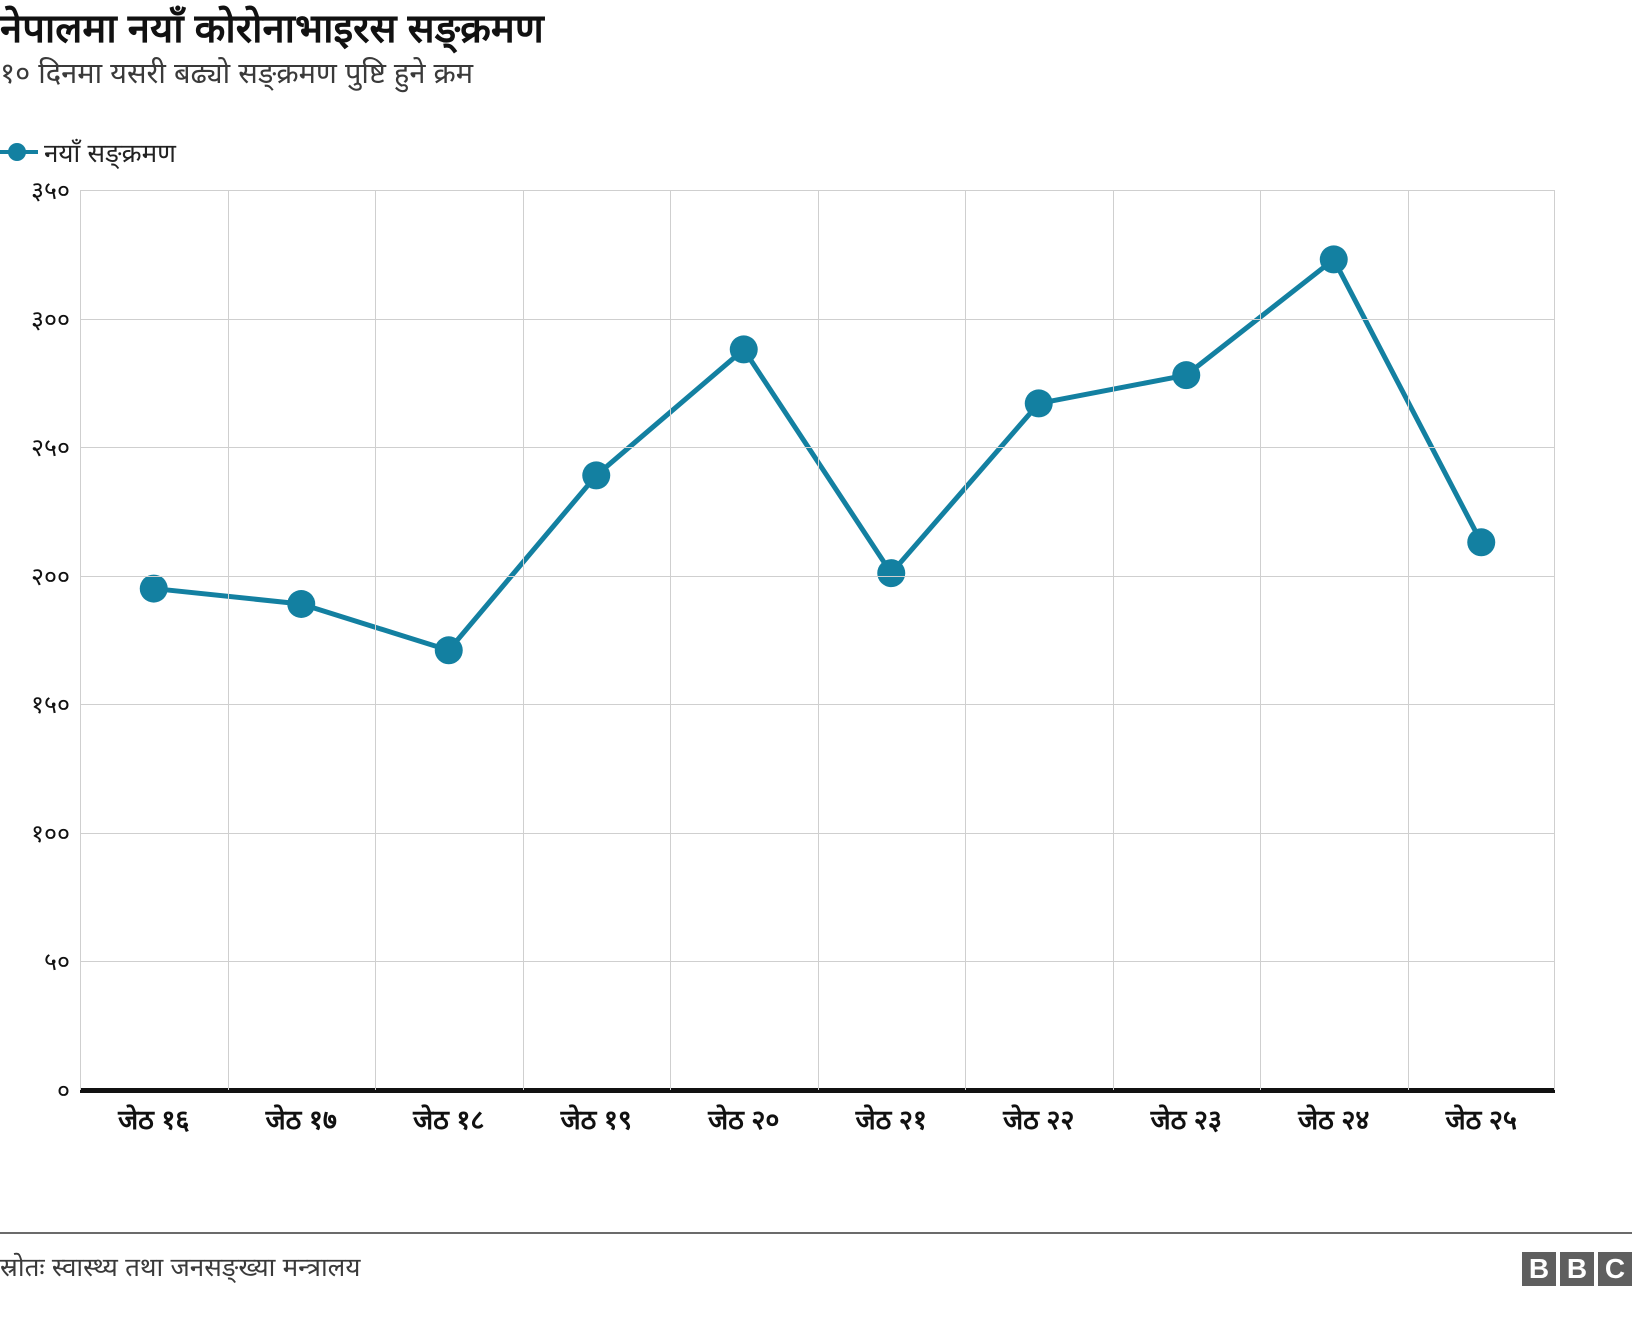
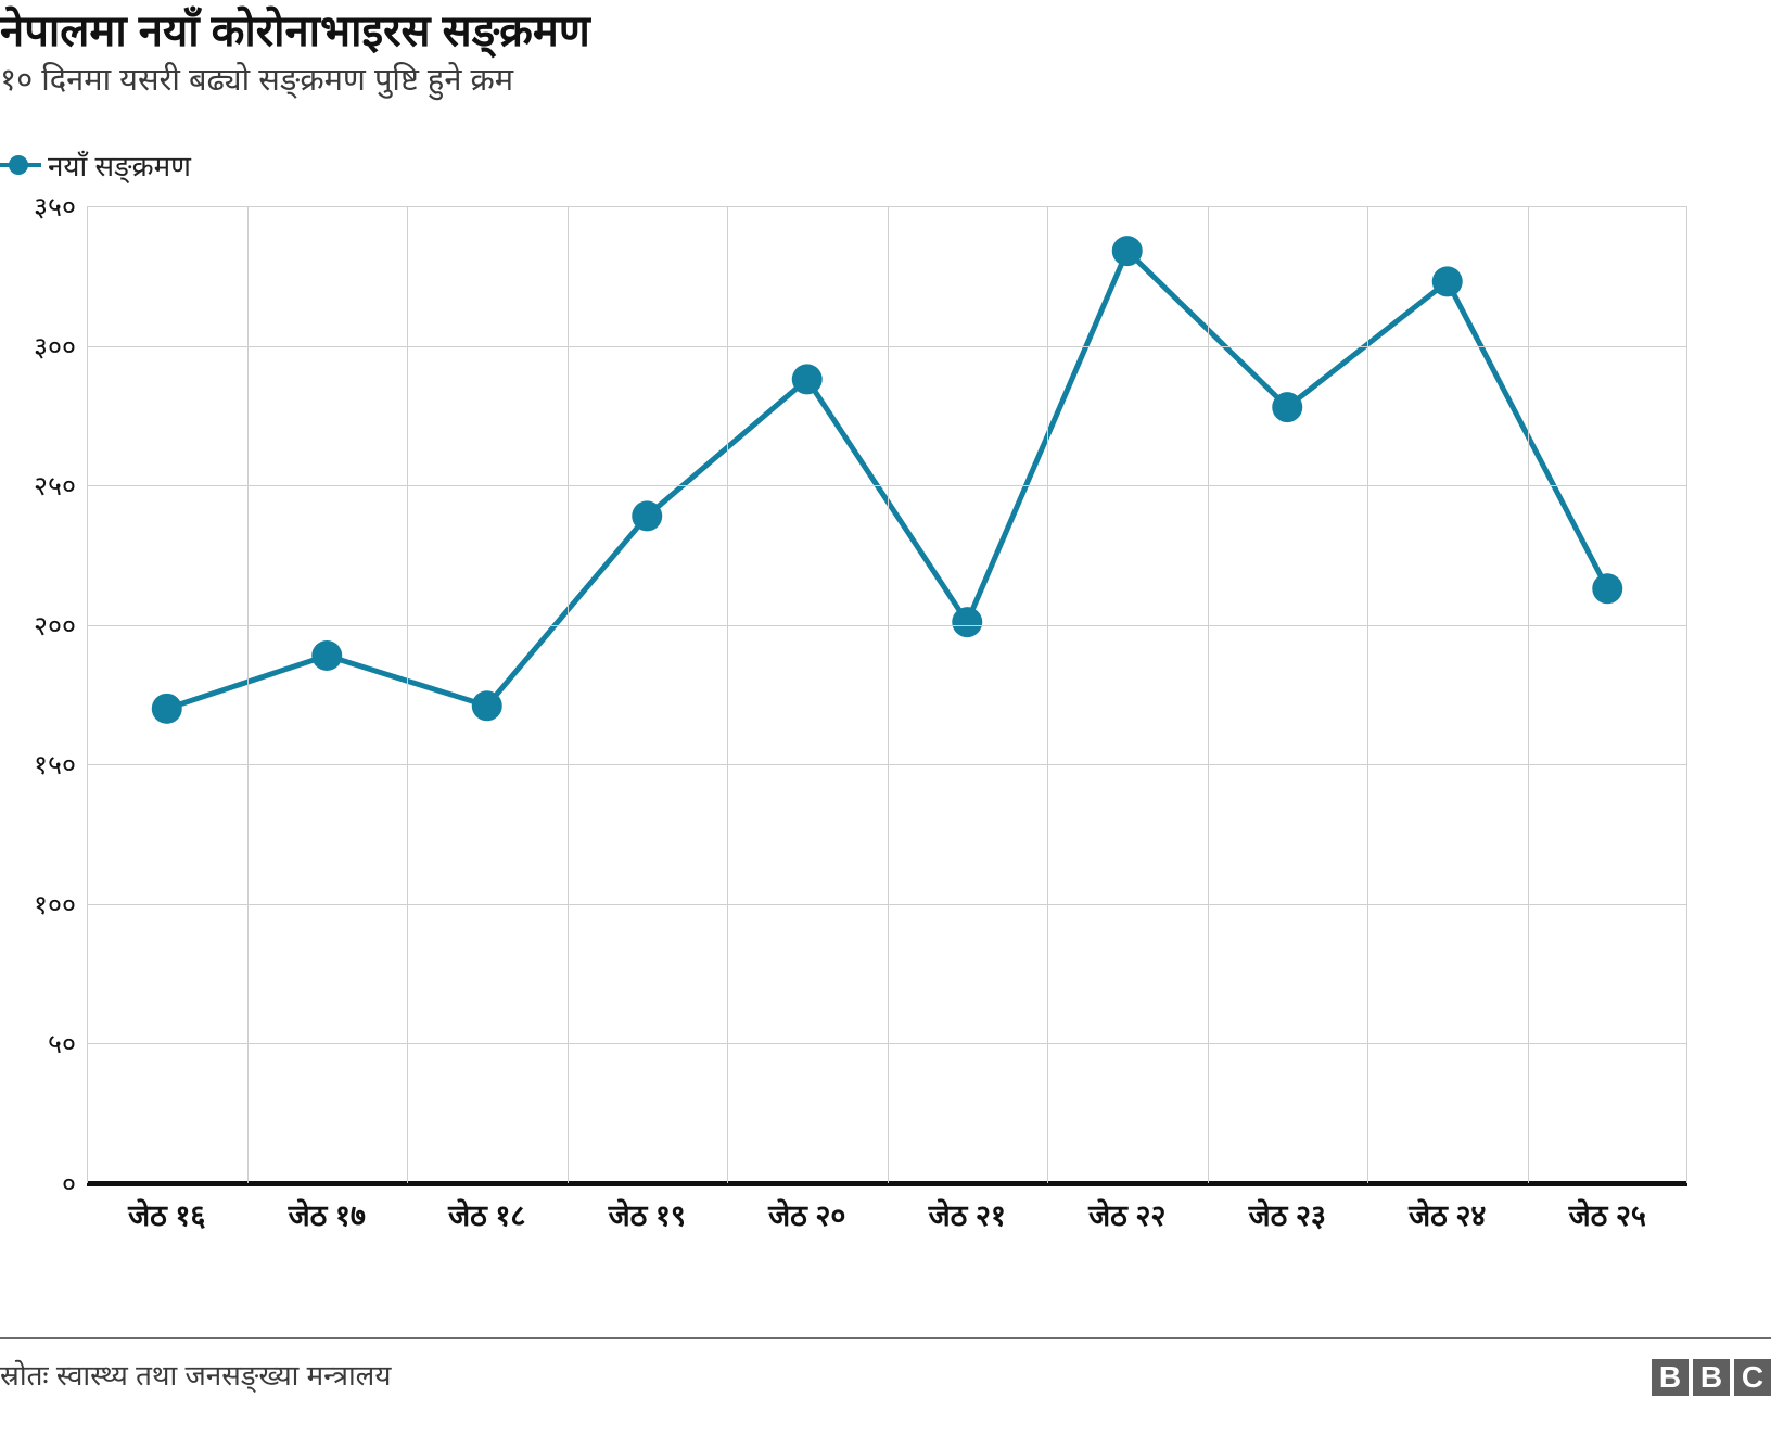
जेठ १६: 195 -> 170
जेठ २२: 267 -> 334
